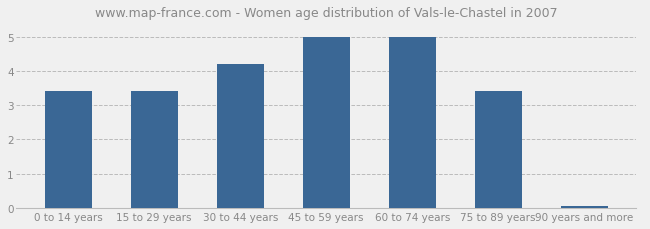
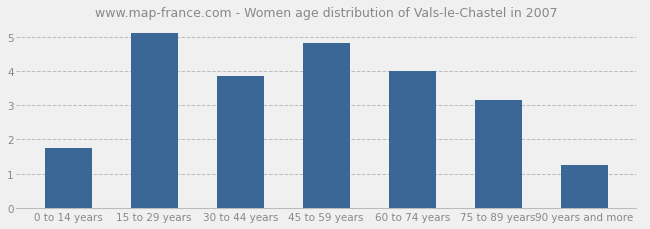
0 to 14 years: 3.40 -> 1.75
15 to 29 years: 3.40 -> 5.10
30 to 44 years: 4.20 -> 3.85
45 to 59 years: 5.00 -> 4.80
60 to 74 years: 5.00 -> 4.00
75 to 89 years: 3.40 -> 3.15
90 years and more: 0.05 -> 1.25
